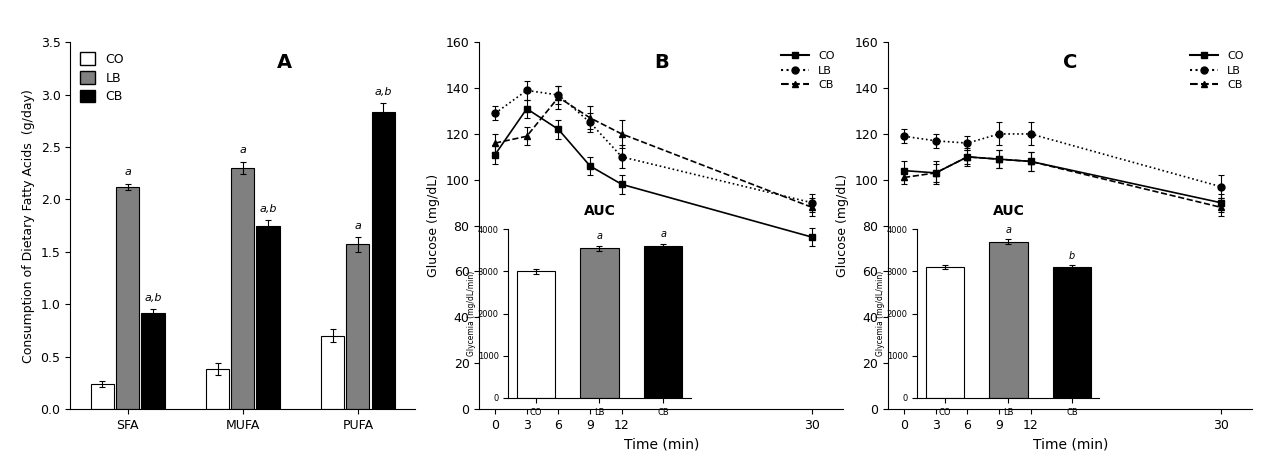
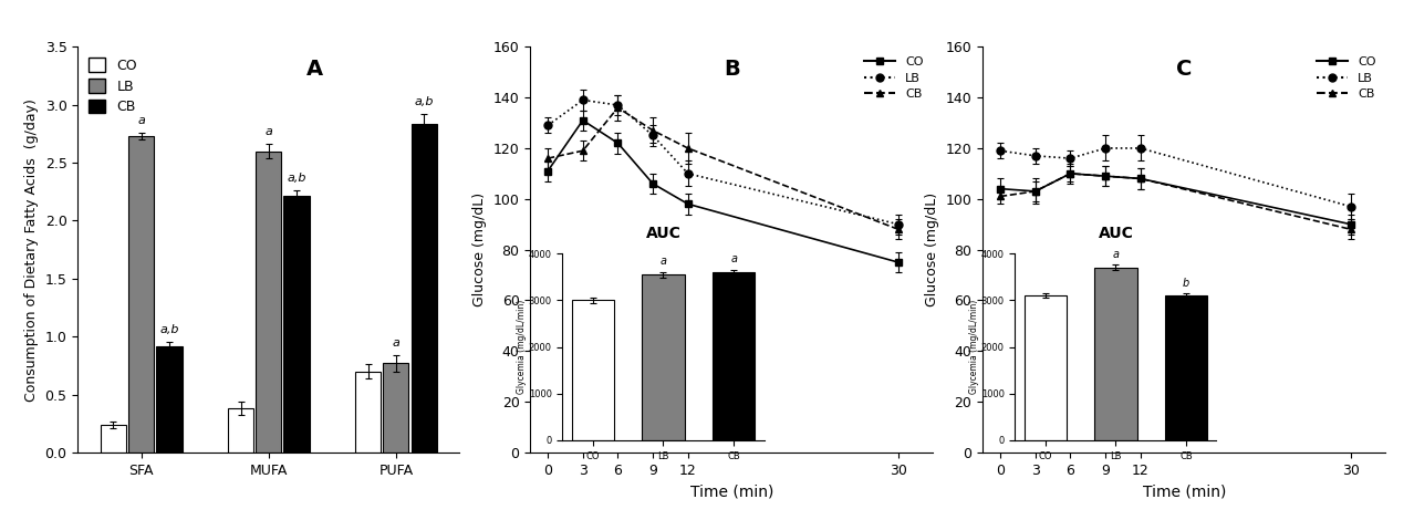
LB/SFA: 2.12 -> 2.73
LB/MUFA: 2.30 -> 2.60
CB/MUFA: 1.75 -> 2.21
LB/PUFA: 1.57 -> 0.77
